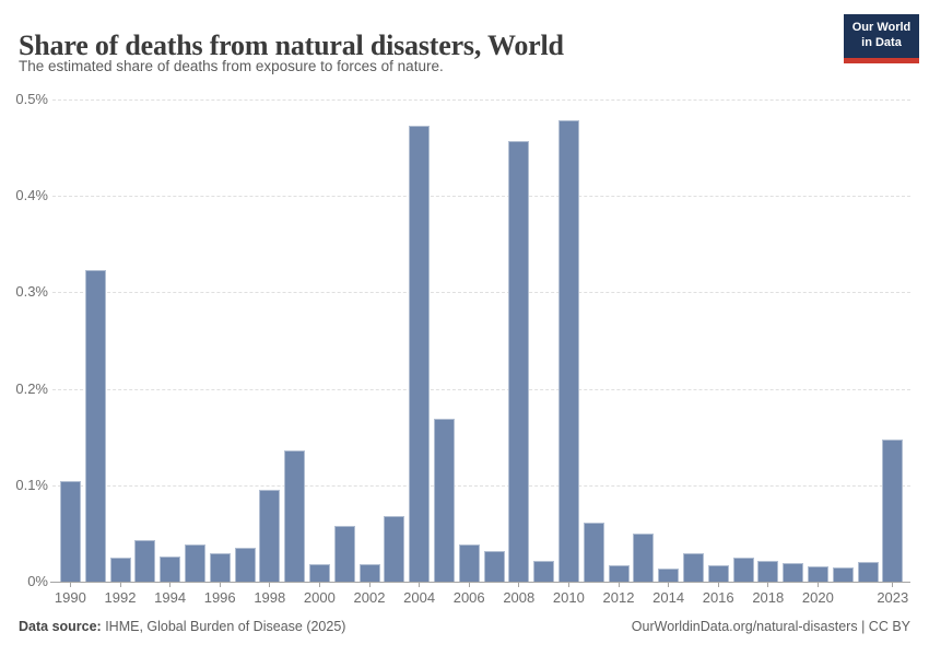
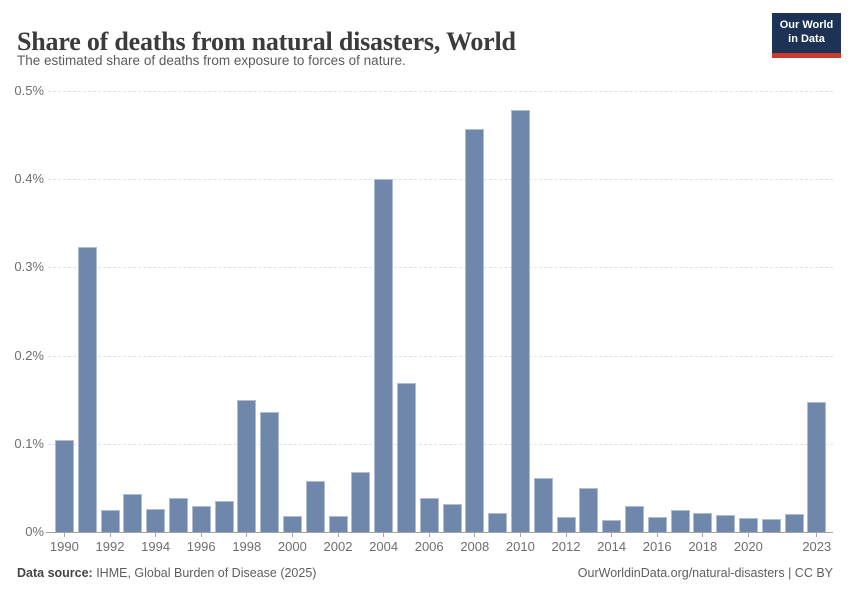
1998: 0.10% -> 0.15%
2004: 0.47% -> 0.40%
